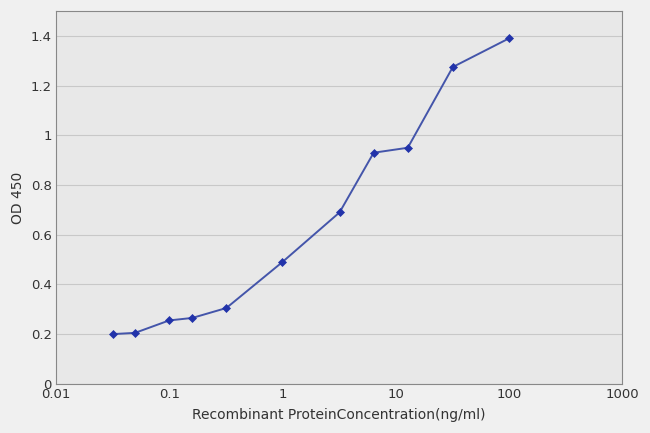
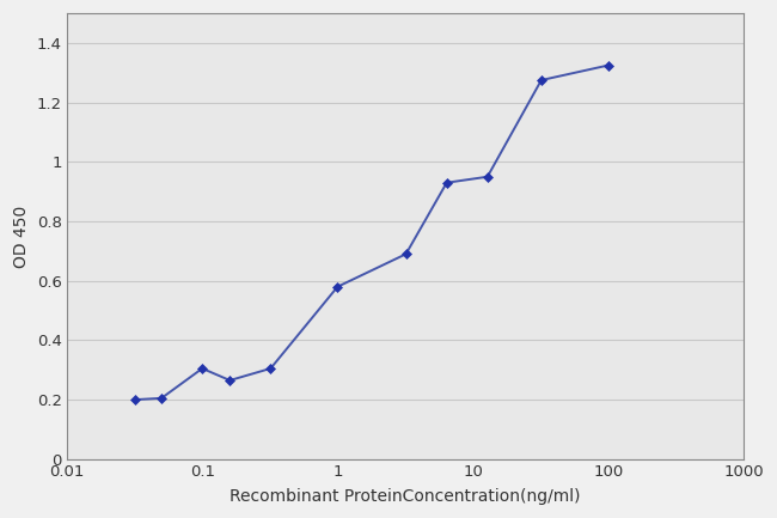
0.1: 0.255 -> 0.305
1: 0.490 -> 0.580
100: 1.390 -> 1.325
